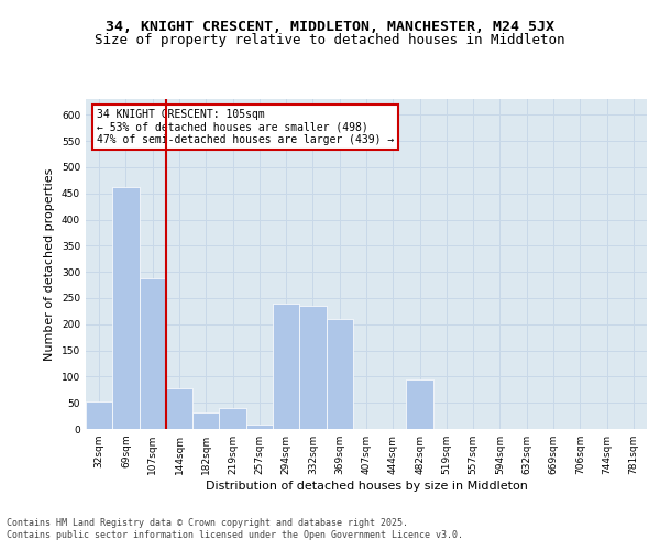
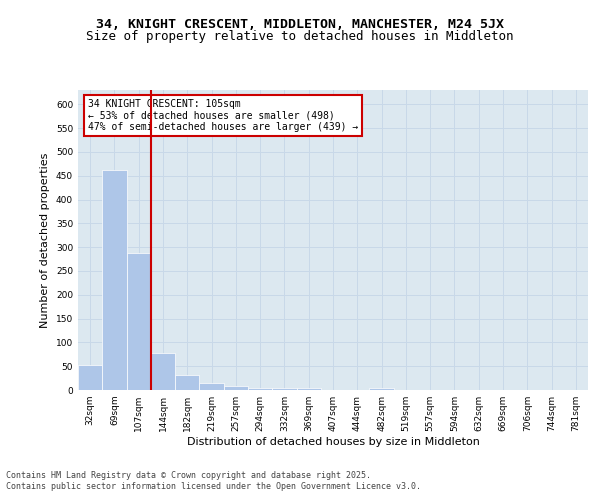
219sqm: 40 -> 15
294sqm: 240 -> 5
332sqm: 235 -> 4
369sqm: 210 -> 4
482sqm: 95 -> 5
